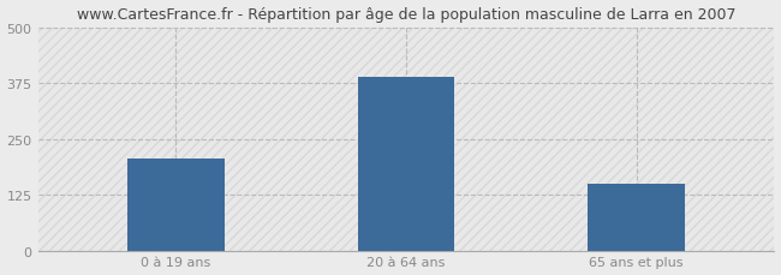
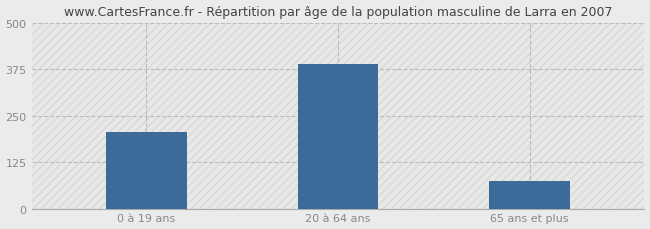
65 ans et plus: 150 -> 75
